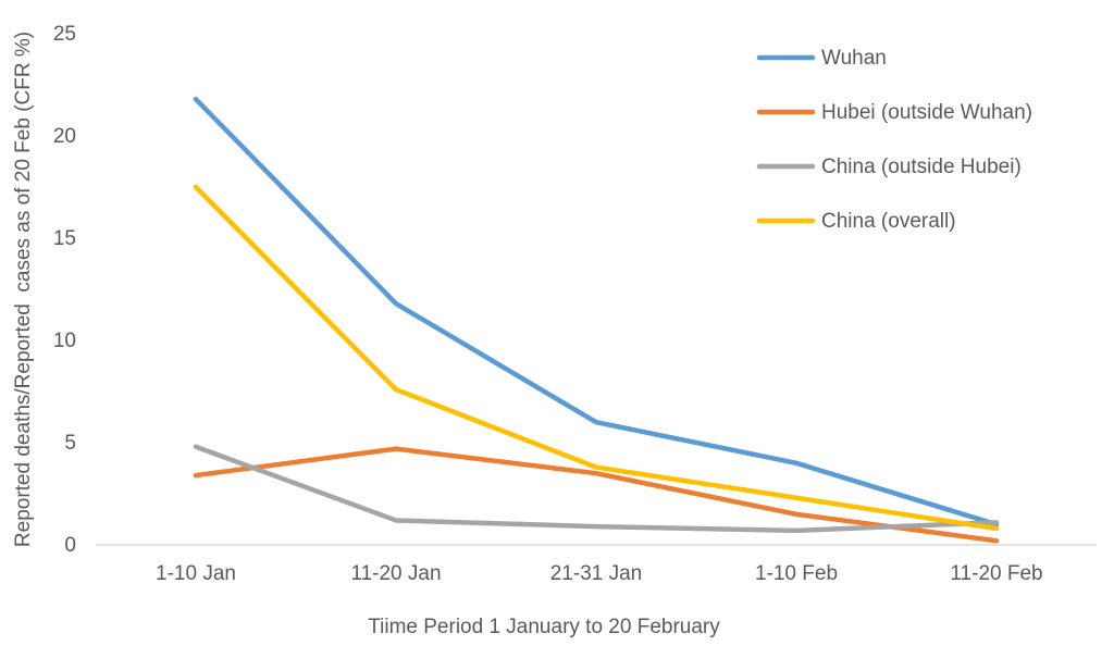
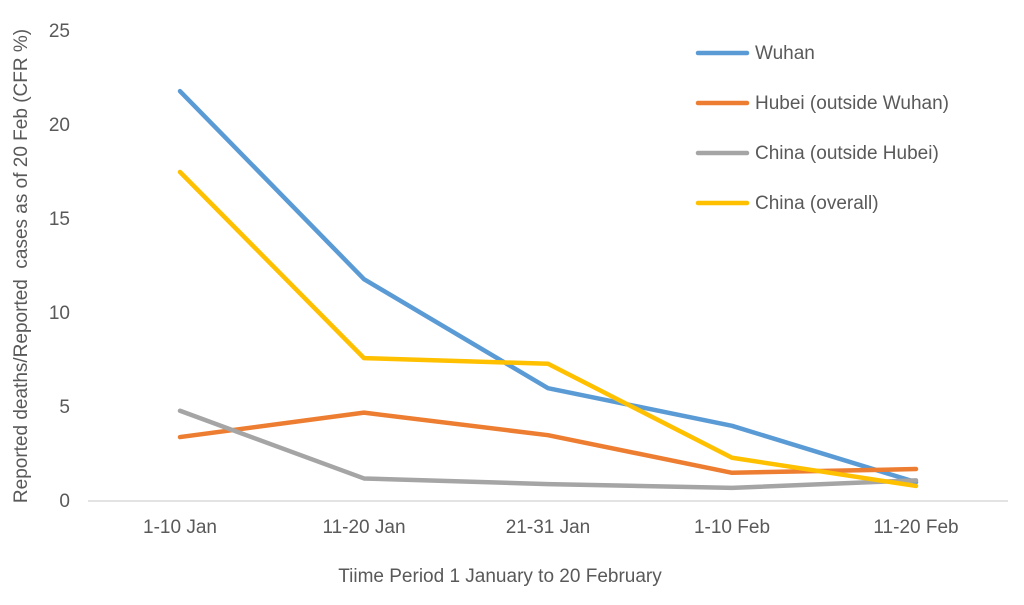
China (overall)/21-31 Jan: 3.8 -> 7.3
Hubei (outside Wuhan)/11-20 Feb: 0.2 -> 1.7
